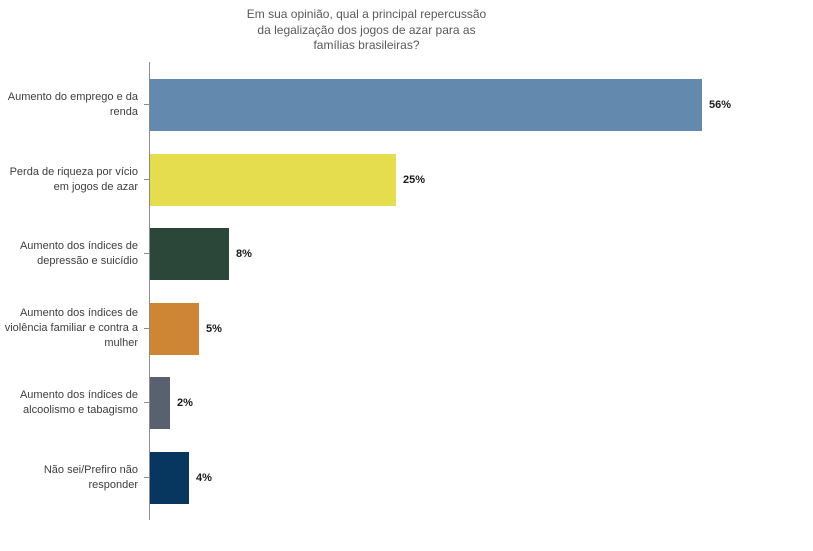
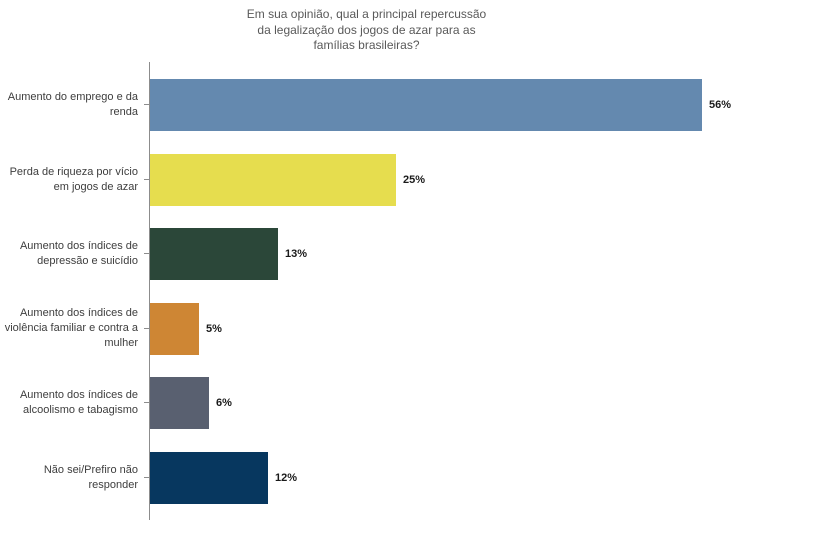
Aumento dos índices de depressão e suicídio: 8% -> 13%
Aumento dos índices de alcoolismo e tabagismo: 2% -> 6%
Não sei/Prefiro não responder: 4% -> 12%
